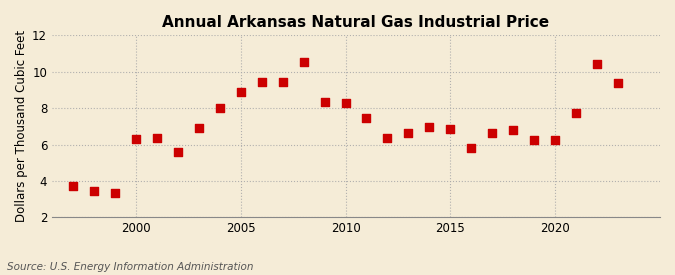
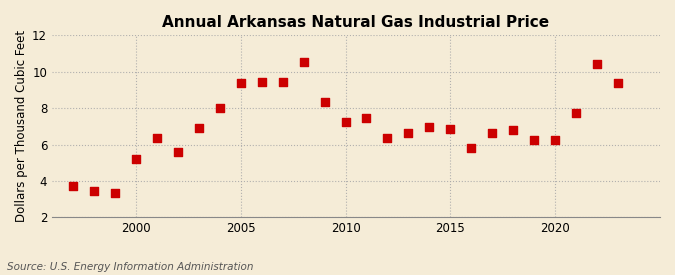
2000: 6.3 -> 5.2
2005: 8.9 -> 9.4
2010: 8.3 -> 7.2
